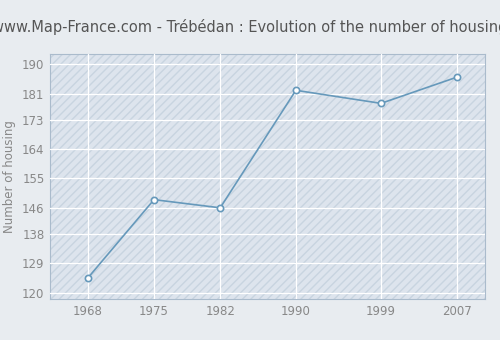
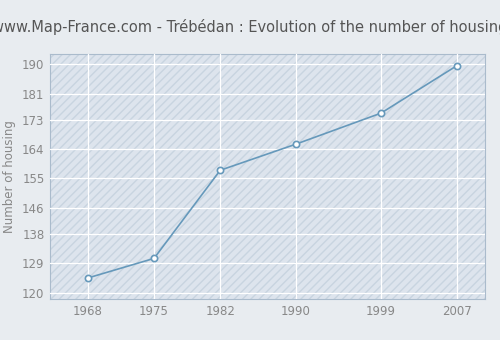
1975: 148.5 -> 130.5
1982: 146.0 -> 157.5
1990: 182.0 -> 165.5
1999: 178.0 -> 175.0
2007: 186.0 -> 189.5
